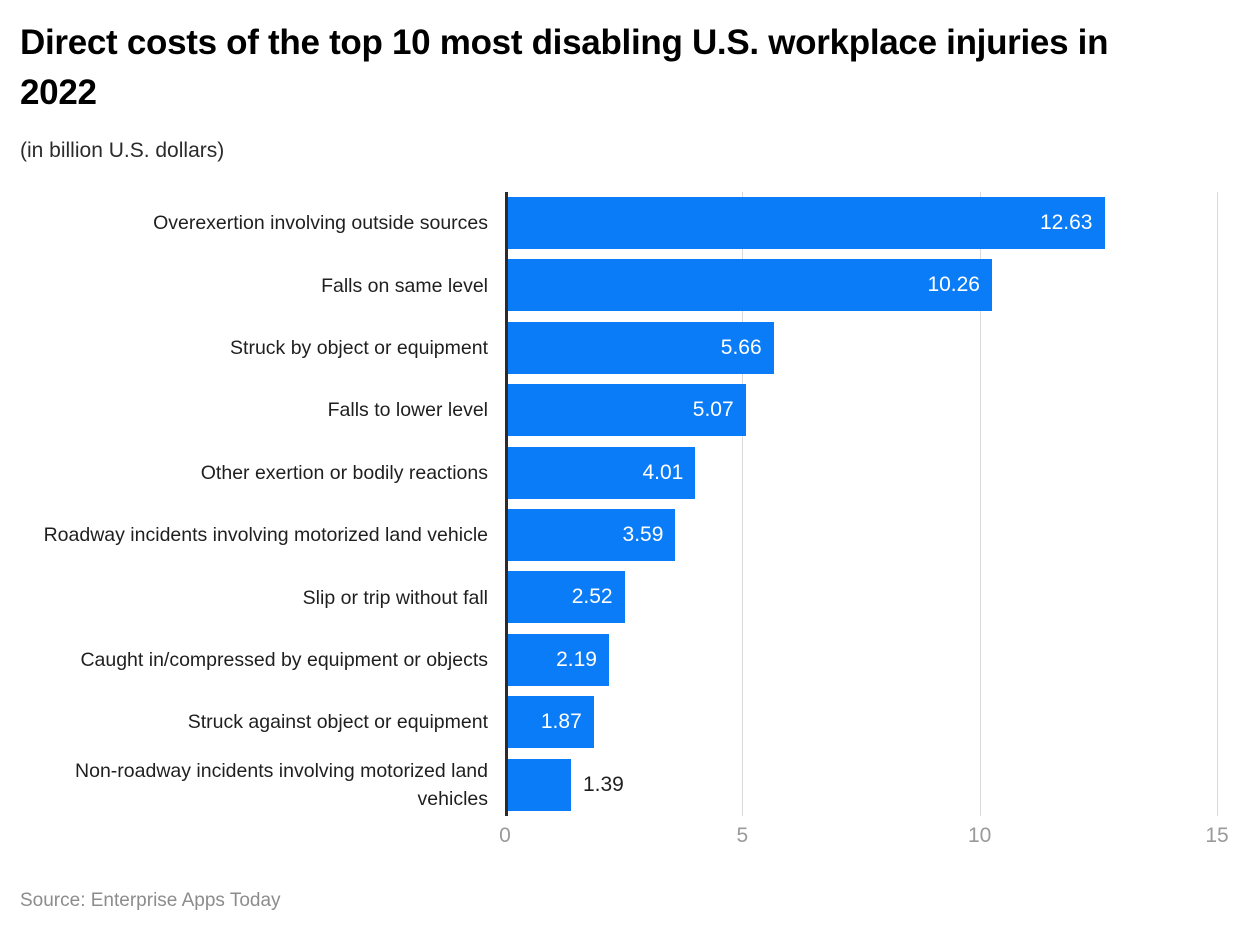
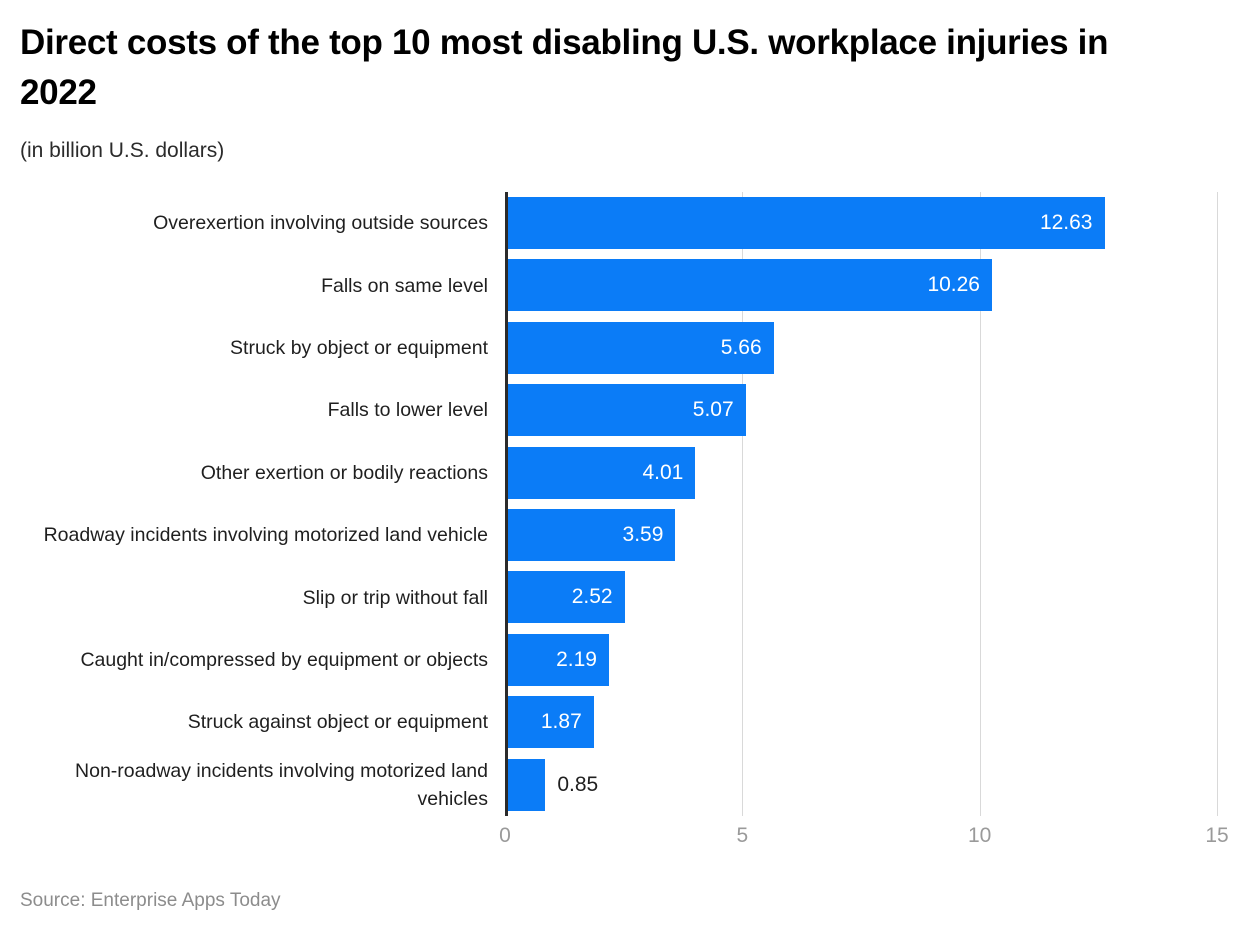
Non-roadway incidents involving motorized land vehicles: 1.39 -> 0.85
